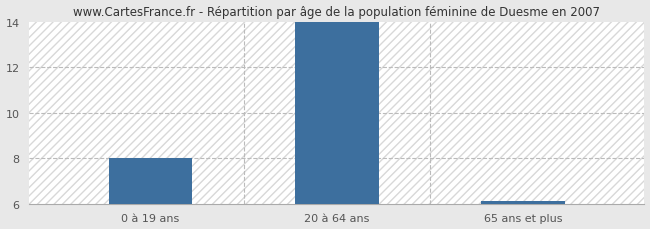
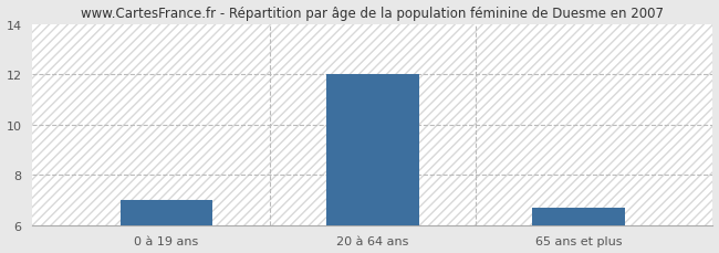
0 à 19 ans: 8.0 -> 7.0
20 à 64 ans: 14.0 -> 12.0
65 ans et plus: 6.1 -> 6.7
